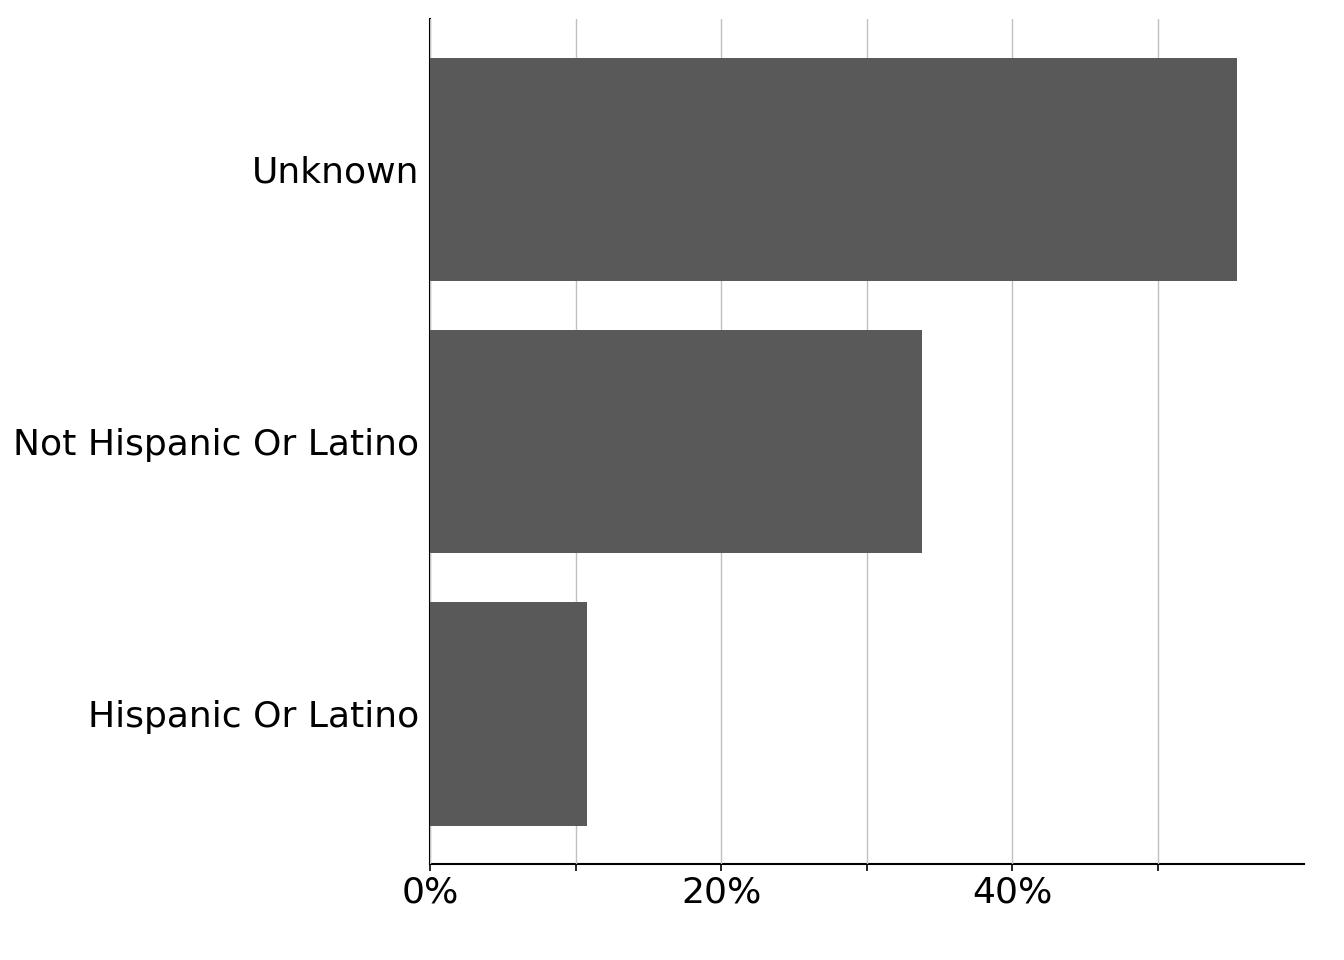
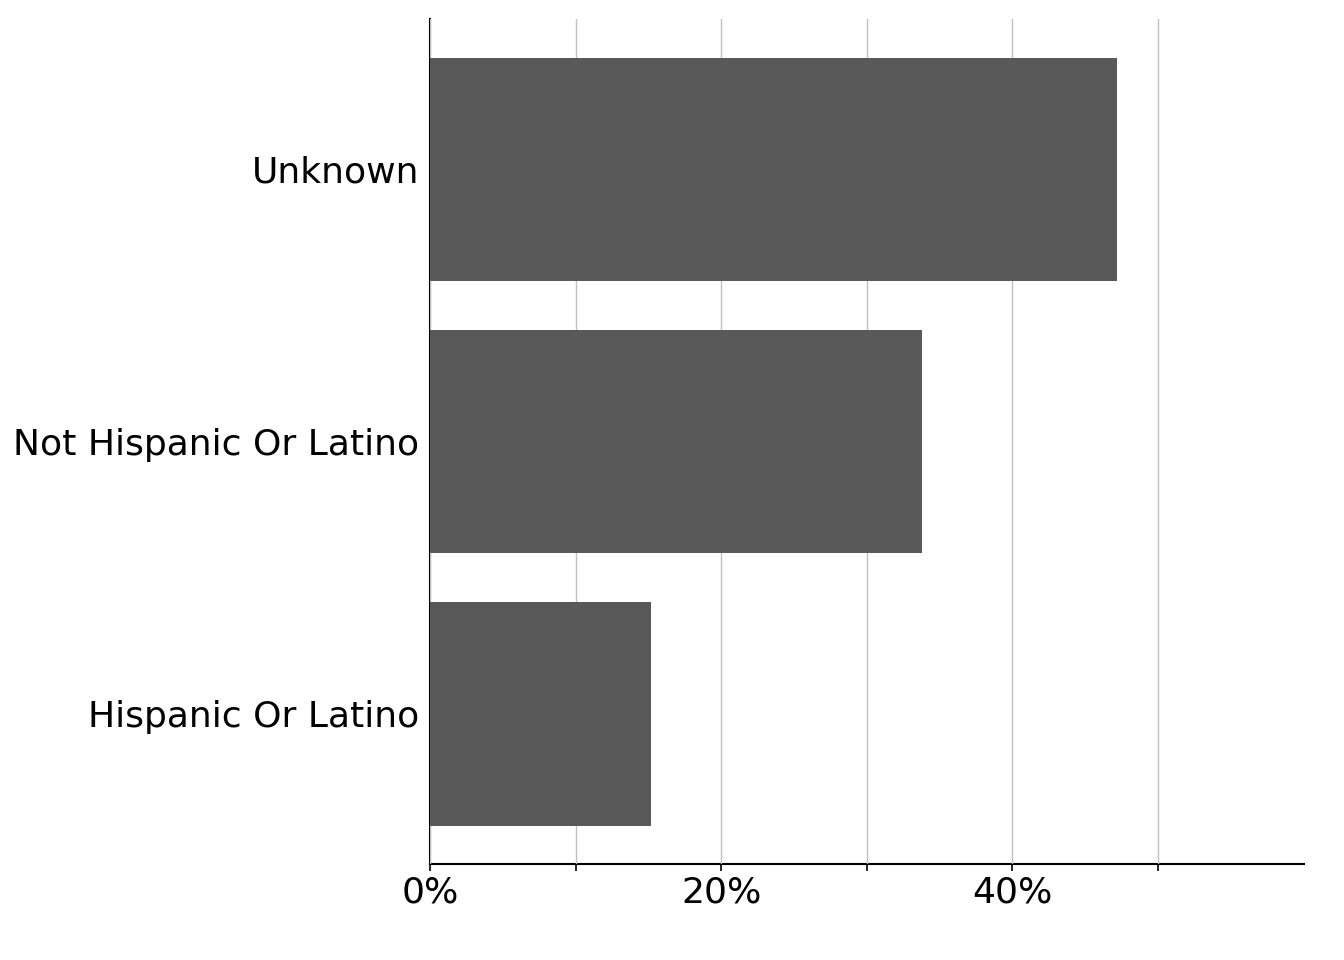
Unknown: 55.4% -> 47.2%
Hispanic Or Latino: 10.8% -> 15.2%
